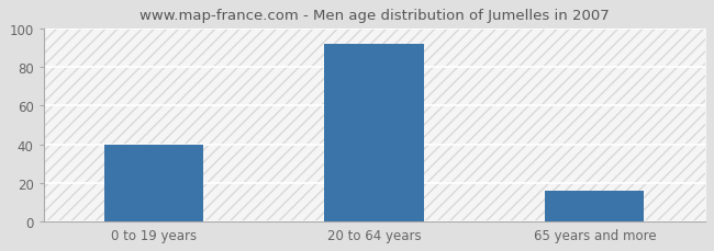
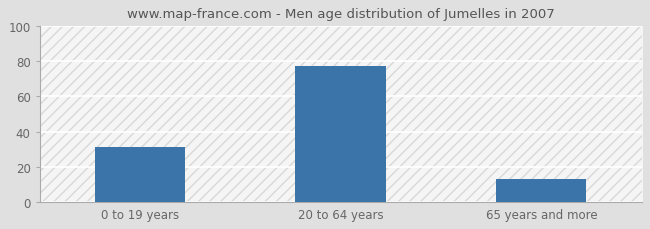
0 to 19 years: 40 -> 31
20 to 64 years: 92 -> 77
65 years and more: 16 -> 13
